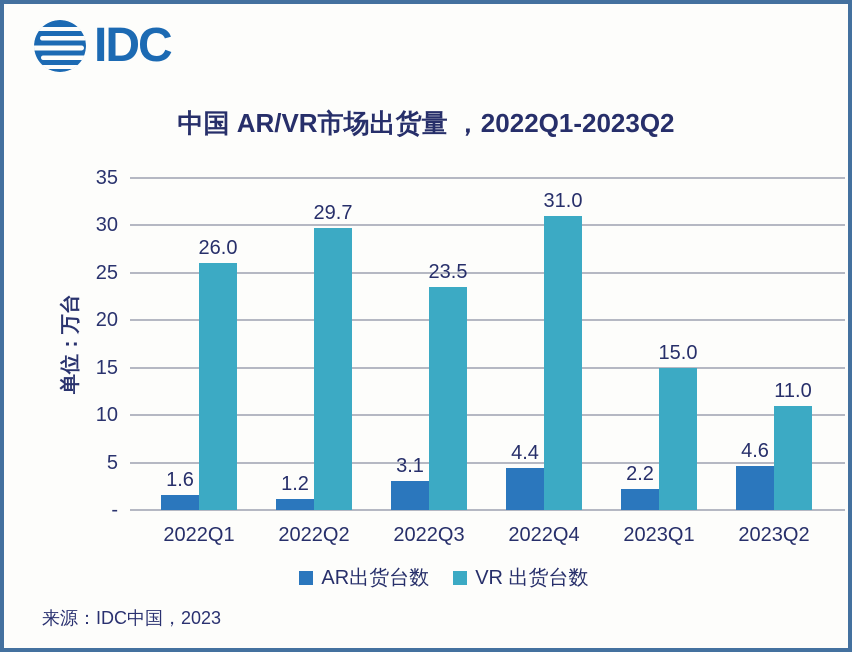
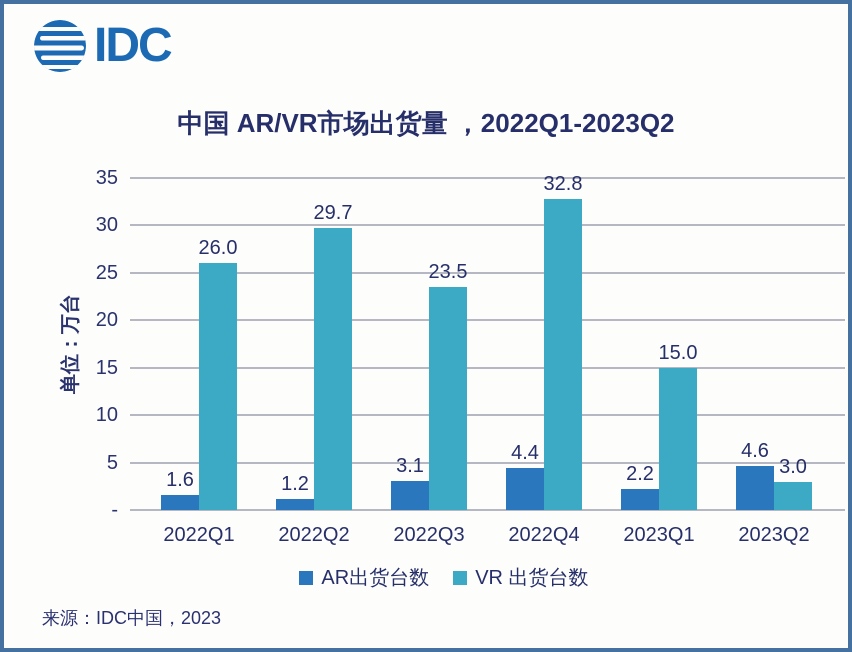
VR 出货台数/2022Q4: 31.0 -> 32.8
VR 出货台数/2023Q2: 11.0 -> 3.0
